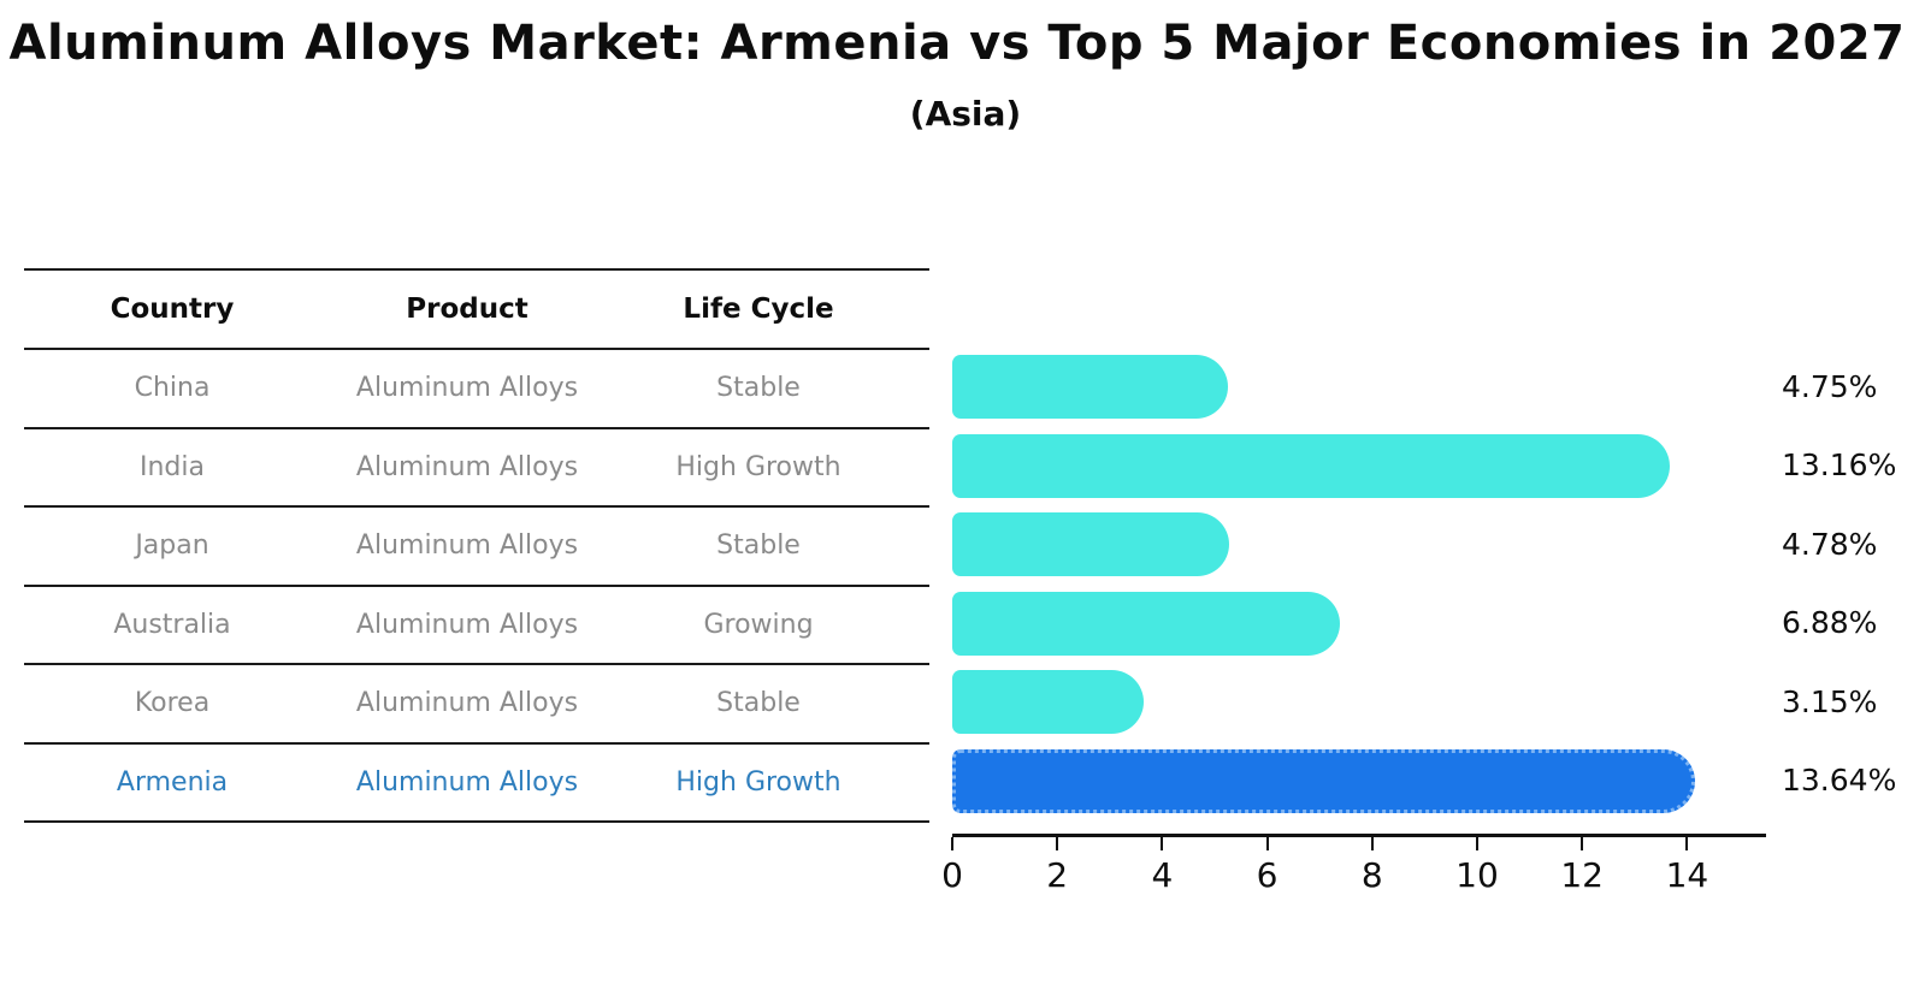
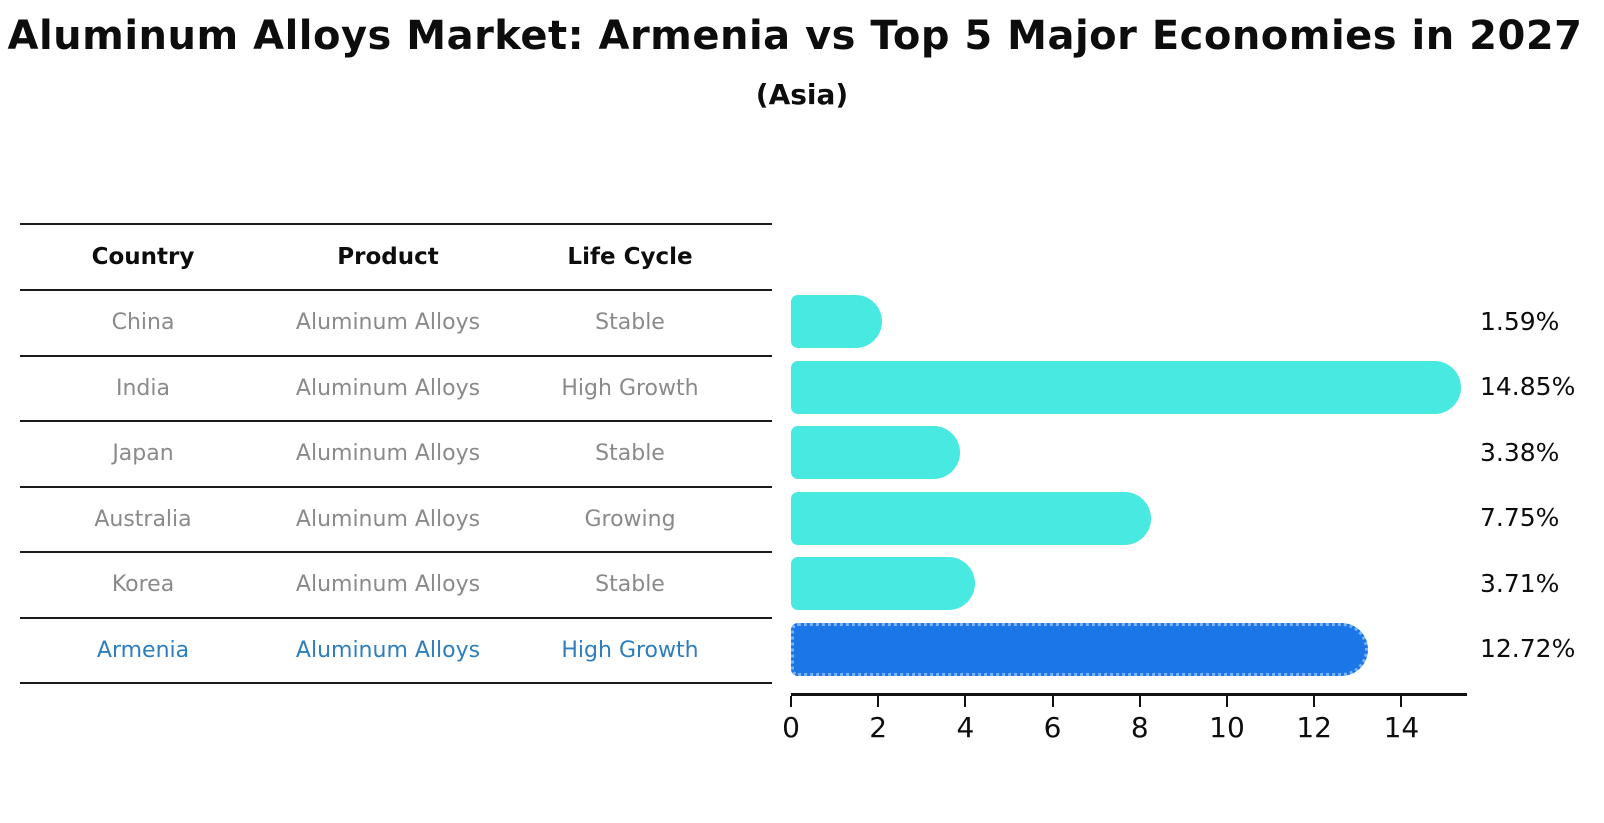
China: 4.75% -> 1.59%
India: 13.16% -> 14.85%
Japan: 4.78% -> 3.38%
Australia: 6.88% -> 7.75%
Korea: 3.15% -> 3.71%
Armenia: 13.64% -> 12.72%
